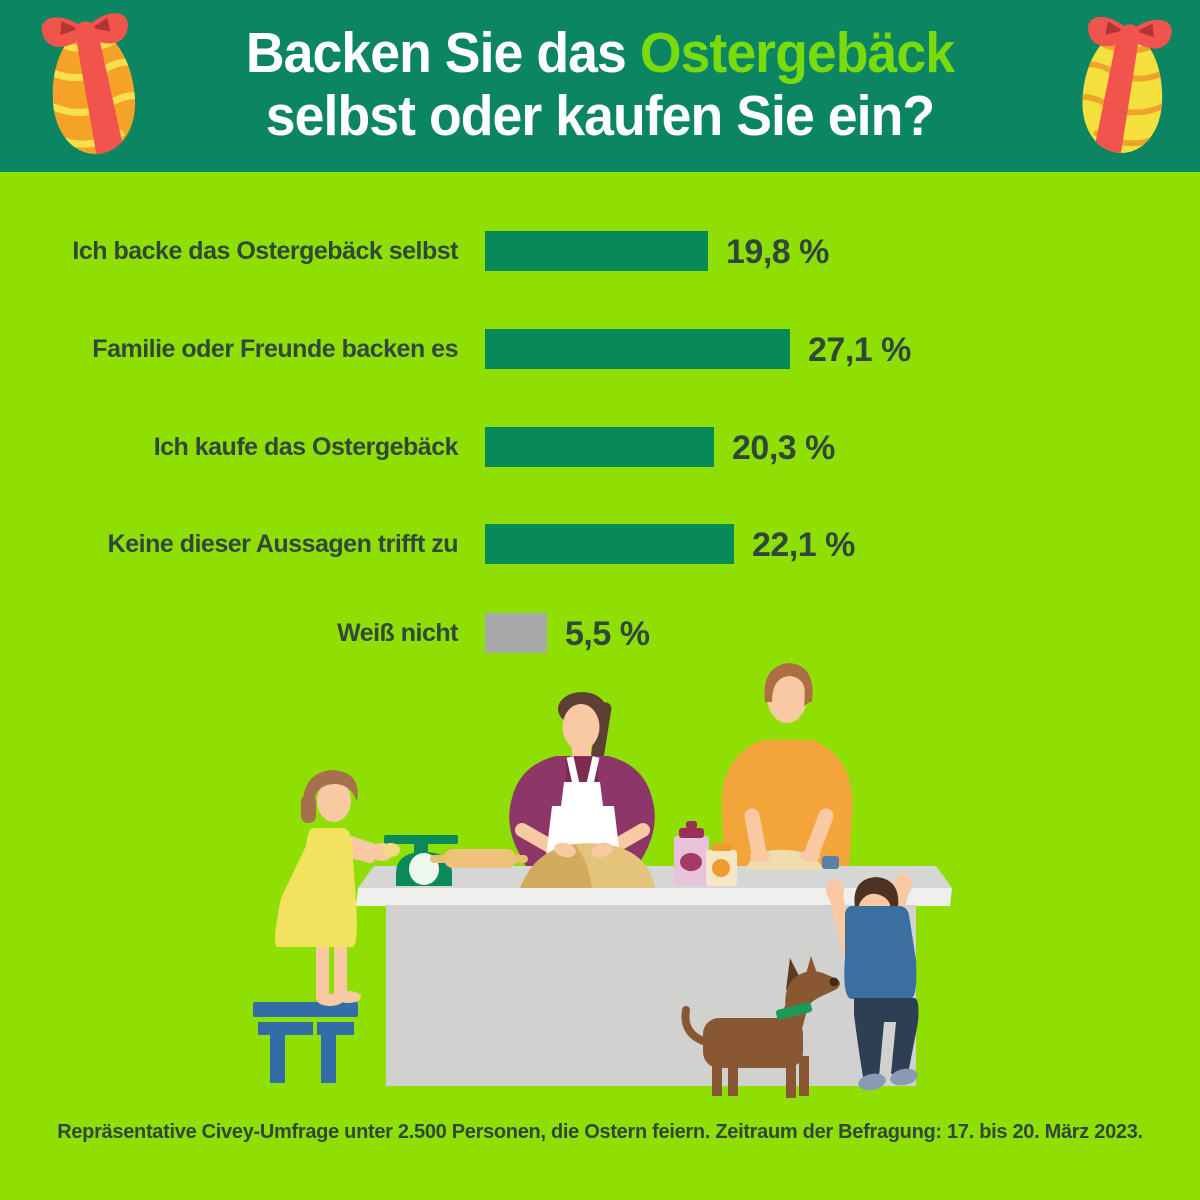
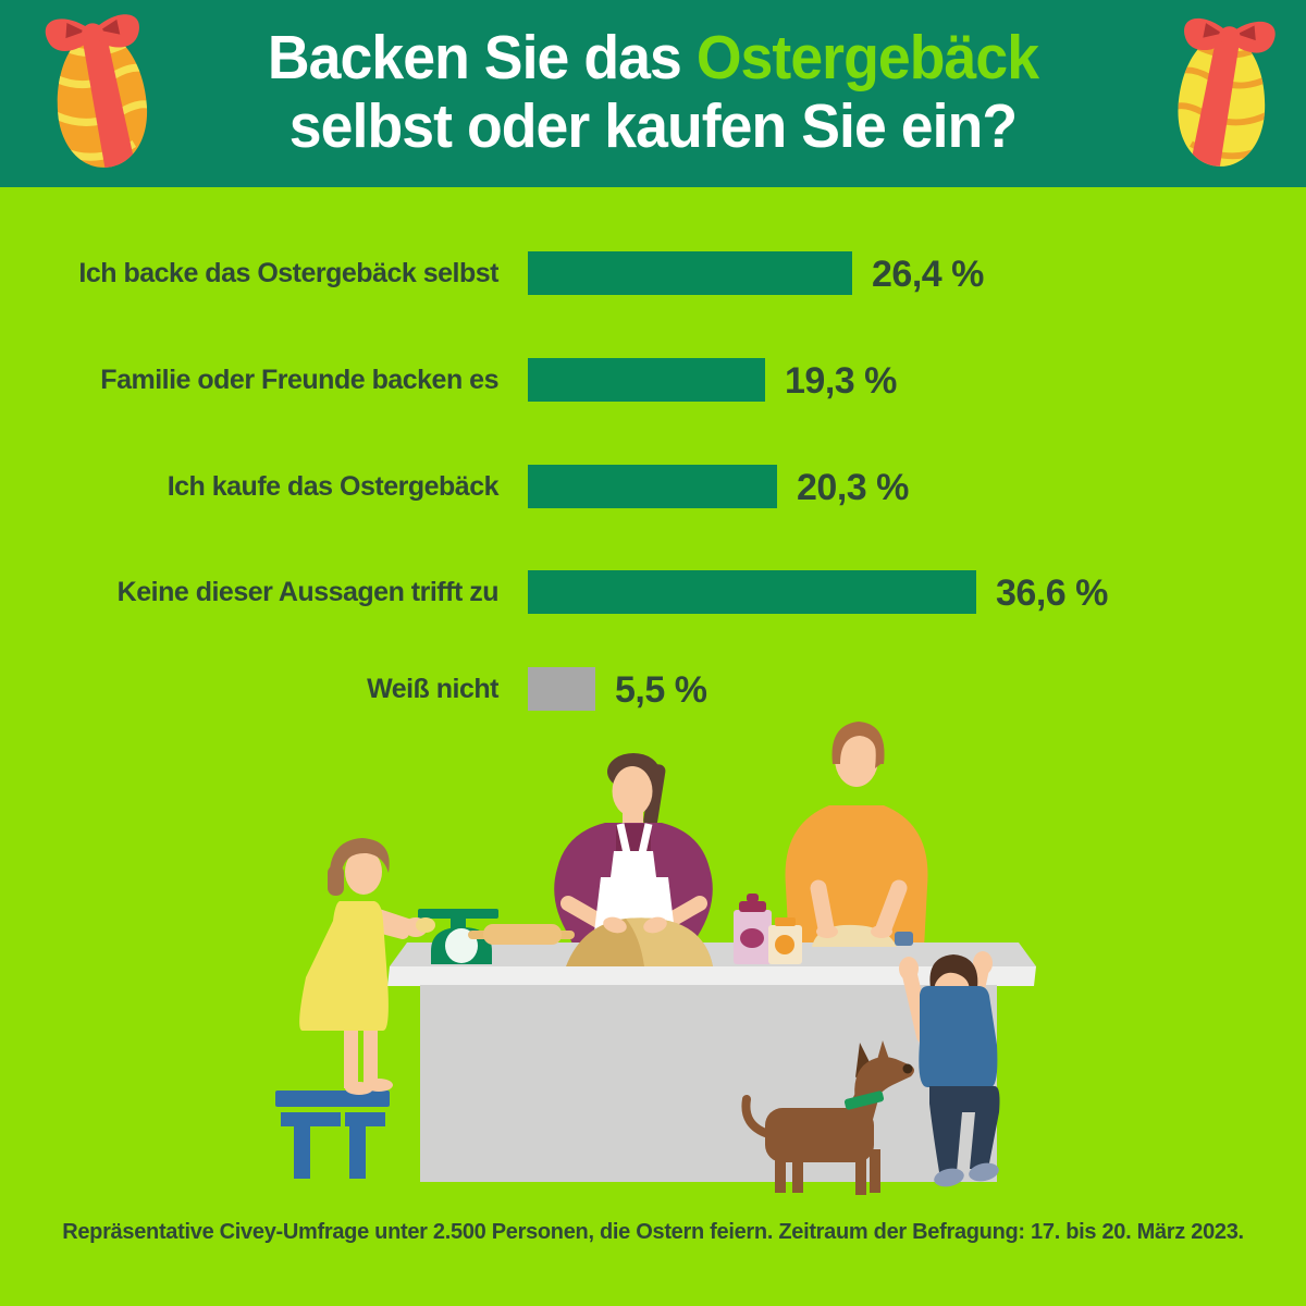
Ich backe das Ostergebäck selbst: 19,8 -> 26,4
Familie oder Freunde backen es: 27,1 -> 19,3
Keine dieser Aussagen trifft zu: 22,1 -> 36,6
